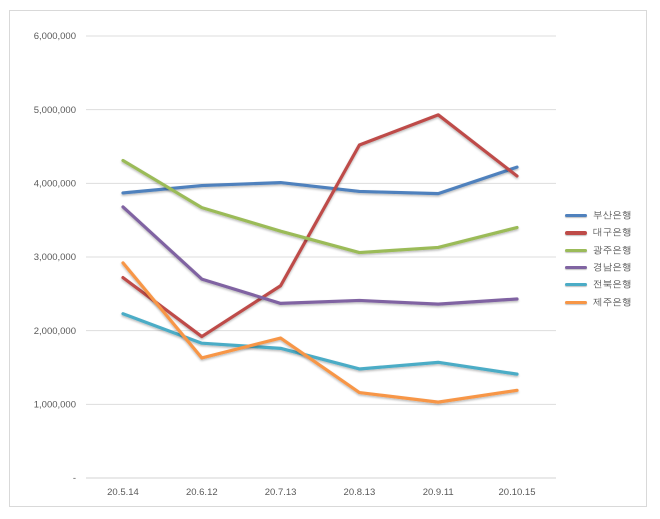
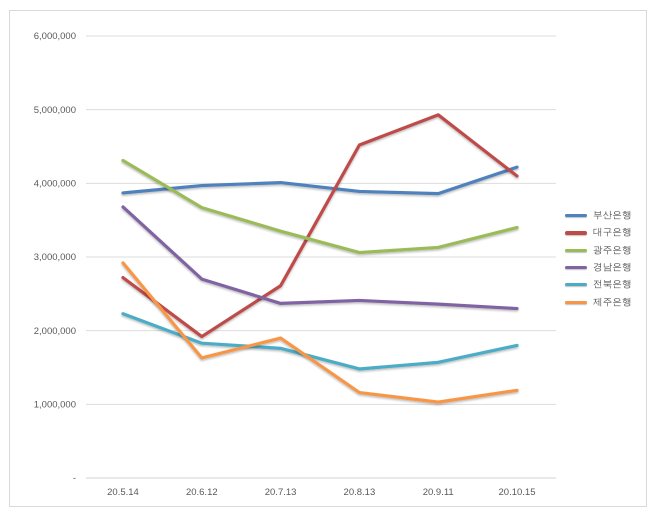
경남은행/20.10.15: 2400000 -> 2300000
전북은행/20.10.15: 1400000 -> 1800000
